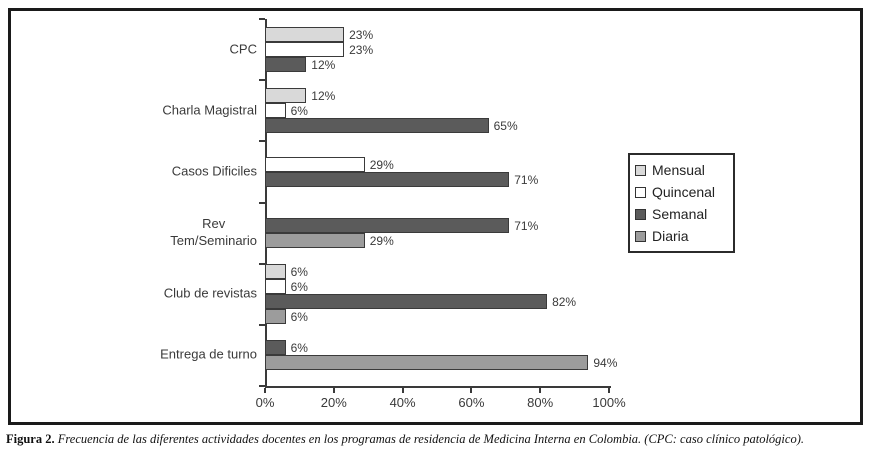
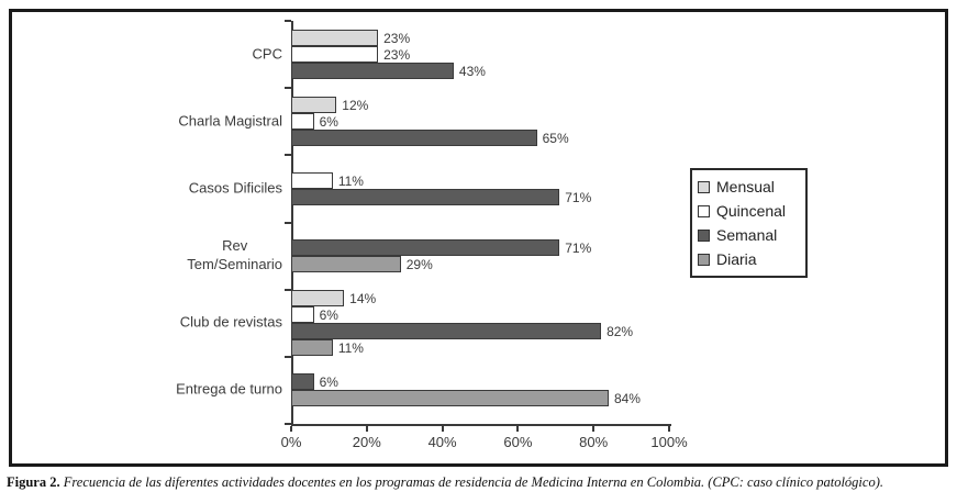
Semanal/CPC: 12% -> 43%
Quincenal/Casos Dificiles: 29% -> 11%
Mensual/Club de revistas: 6% -> 14%
Diaria/Club de revistas: 6% -> 11%
Diaria/Entrega de turno: 94% -> 84%
